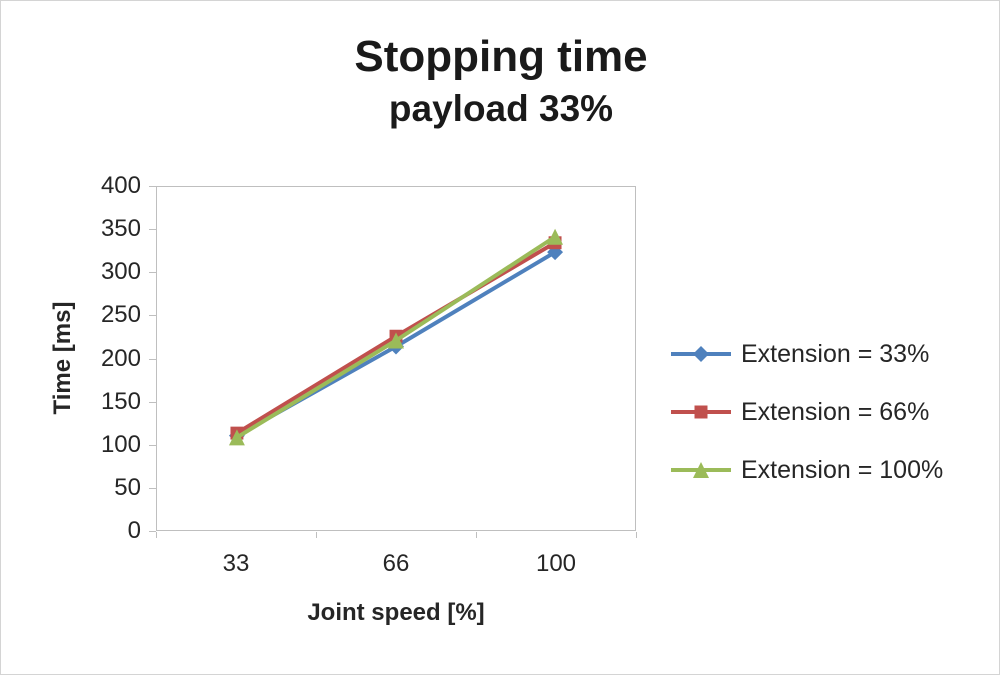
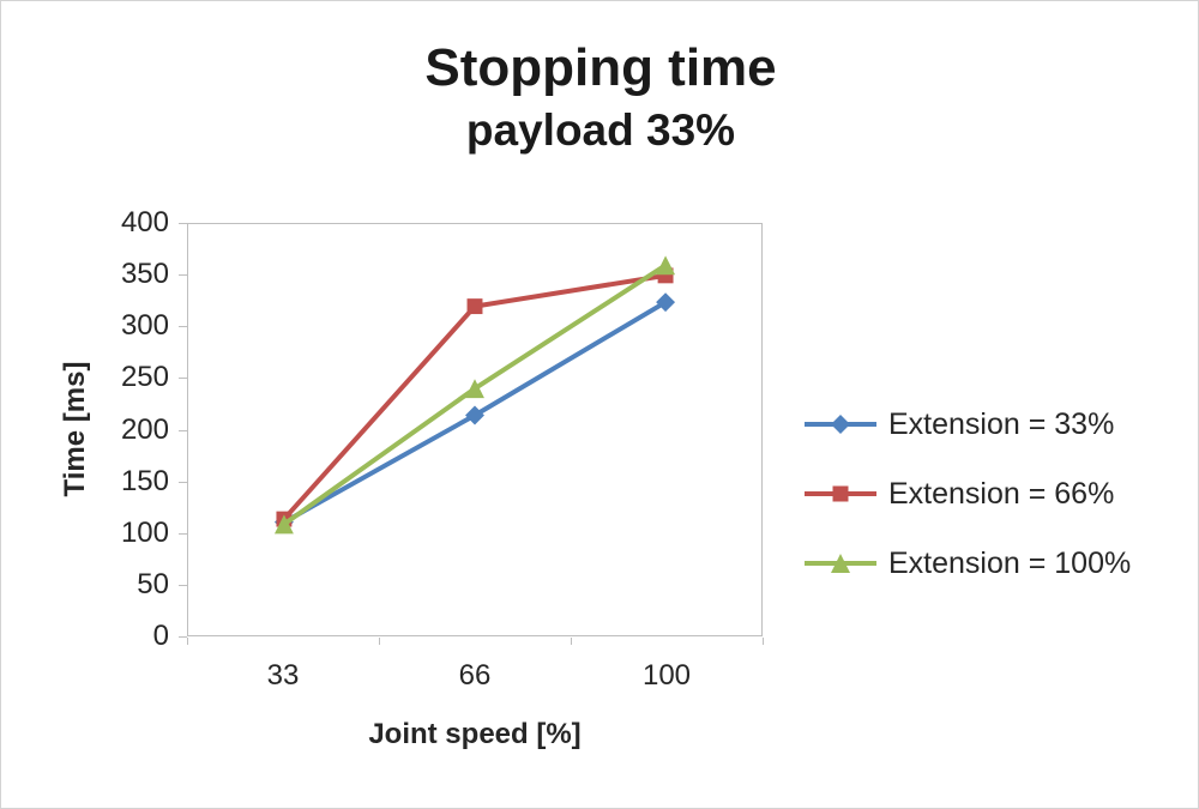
Extension = 66%/66: 230 -> 320
Extension = 100%/66: 220 -> 240
Extension = 66%/100: 340 -> 350
Extension = 100%/100: 340 -> 360
